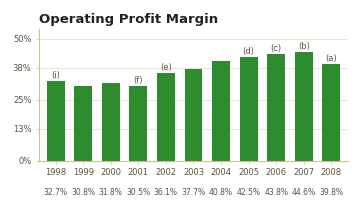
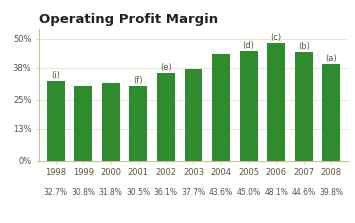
2004: 40.8% -> 43.6%
2005: 42.5% -> 45.0%
2006: 43.8% -> 48.1%
